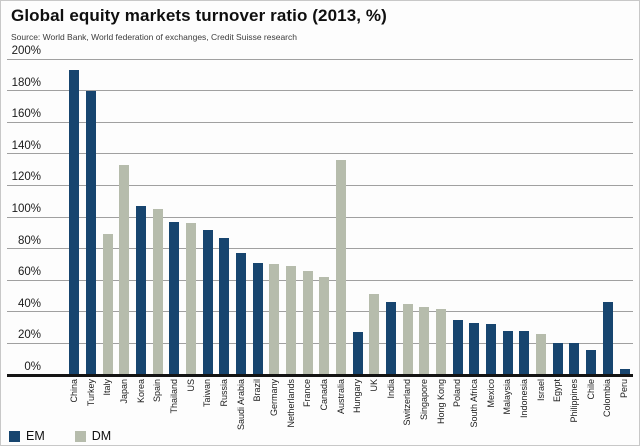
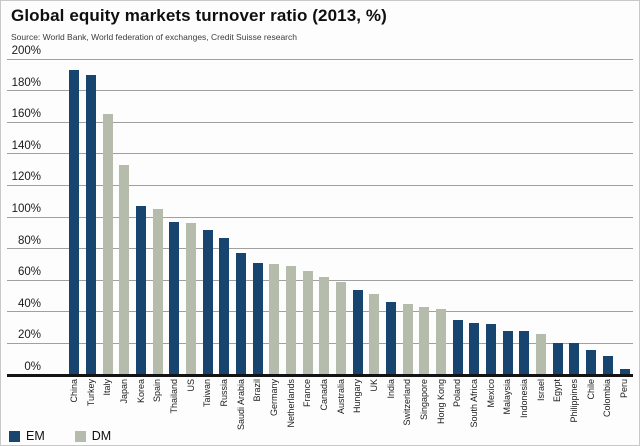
Turkey: 180% -> 190%
Italy: 89% -> 165%
Australia: 136% -> 59%
Hungary: 27% -> 54%
Colombia: 46% -> 12%
